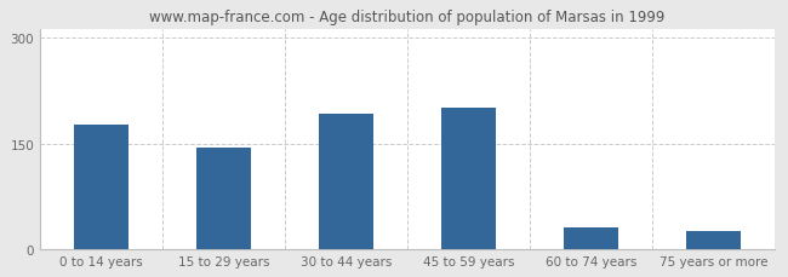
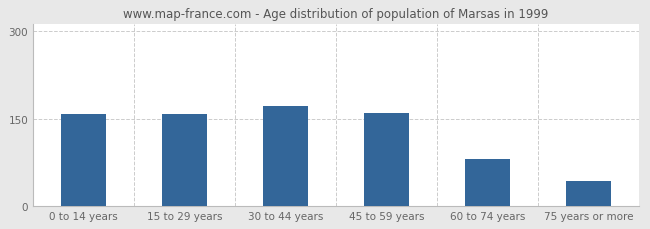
0 to 14 years: 176 -> 158
15 to 29 years: 144 -> 157
30 to 44 years: 192 -> 172
45 to 59 years: 200 -> 160
60 to 74 years: 30 -> 80
75 years or more: 26 -> 42
